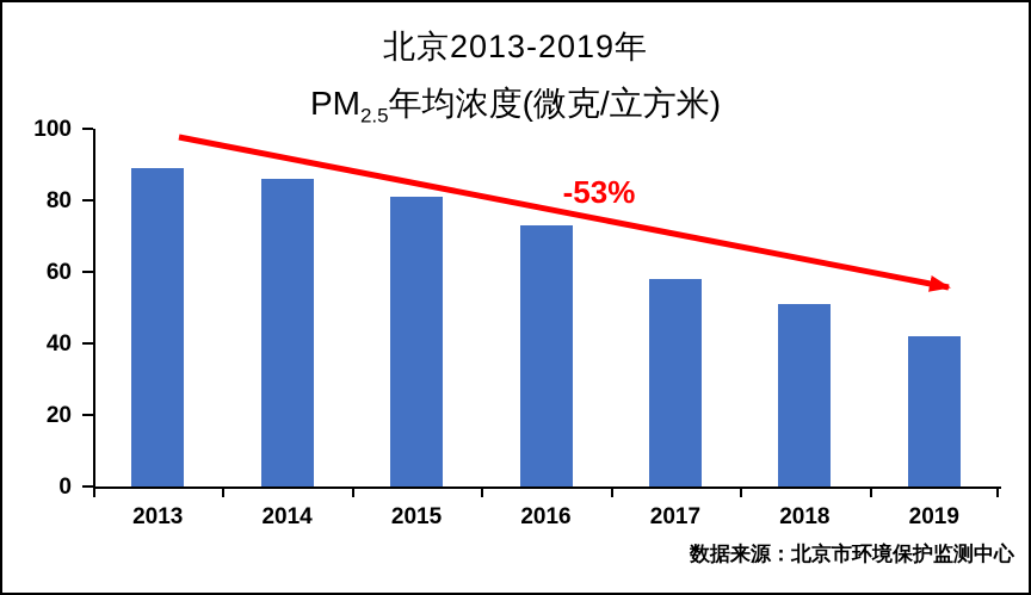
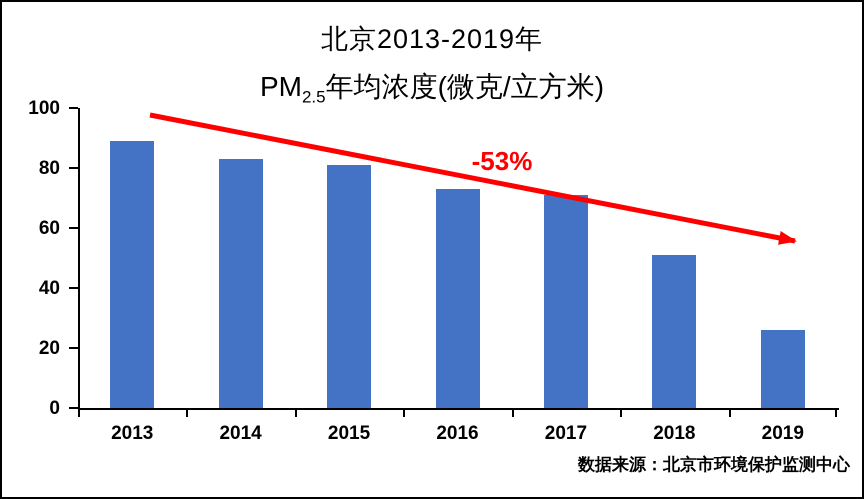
2014: 86 -> 83
2017: 58 -> 71
2019: 42 -> 26
